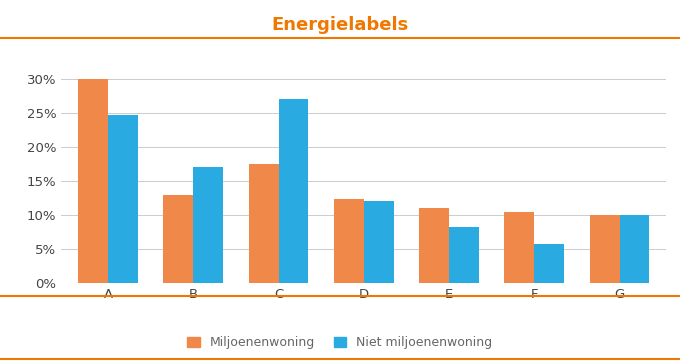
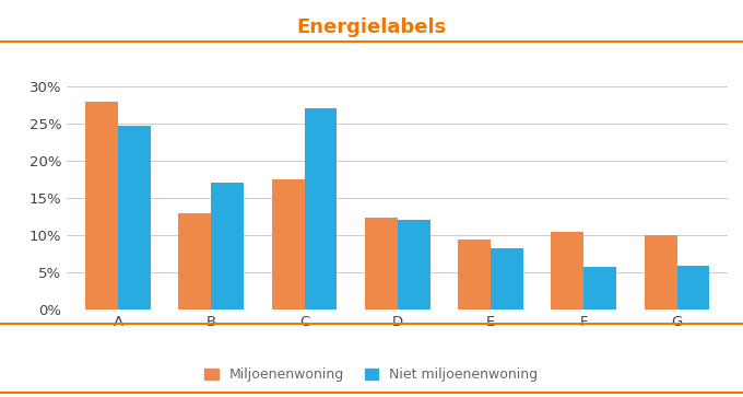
Miljoenenwoning/A: 30.0% -> 28.0%
Miljoenenwoning/E: 11.0% -> 9.4%
Niet miljoenenwoning/G: 10.0% -> 5.9%
